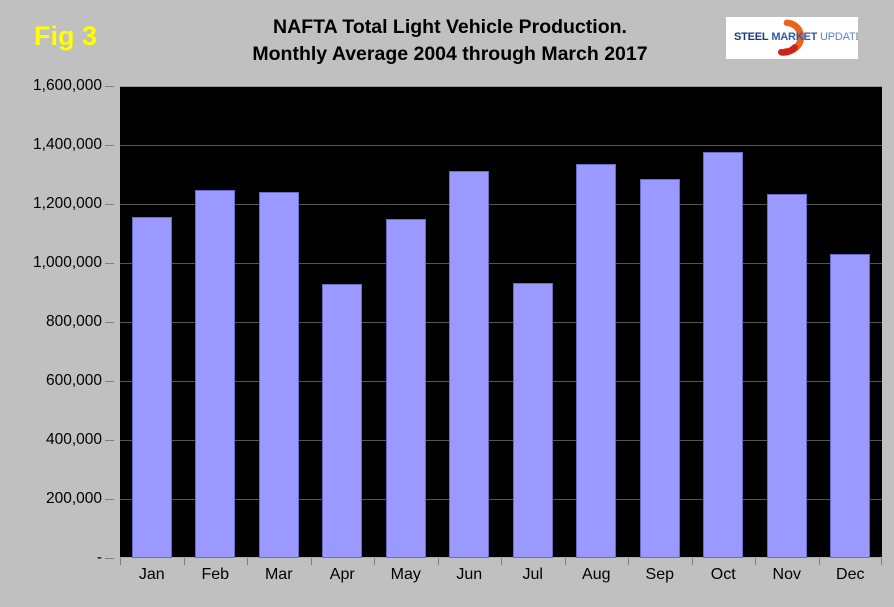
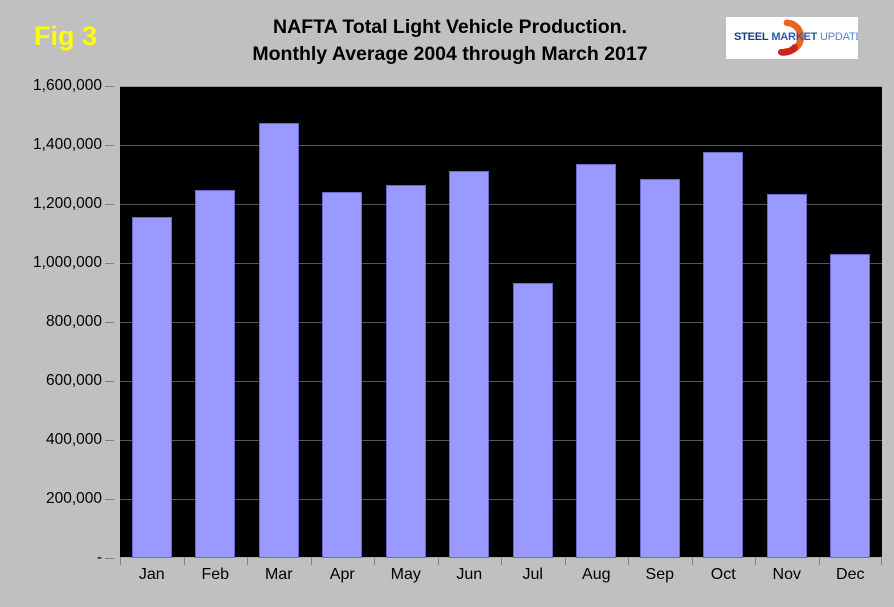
Mar: 1240000 -> 1480000
Apr: 930000 -> 1240000
May: 1150000 -> 1270000
